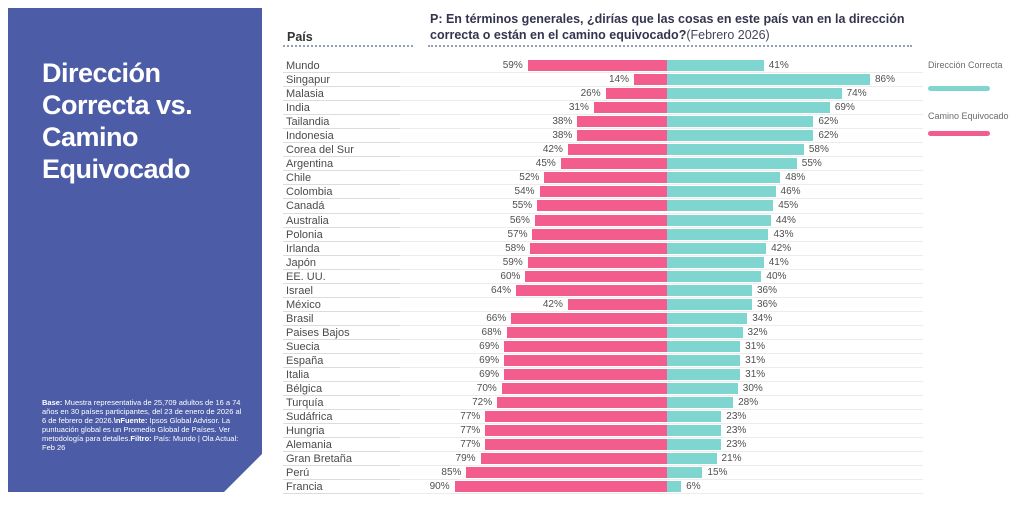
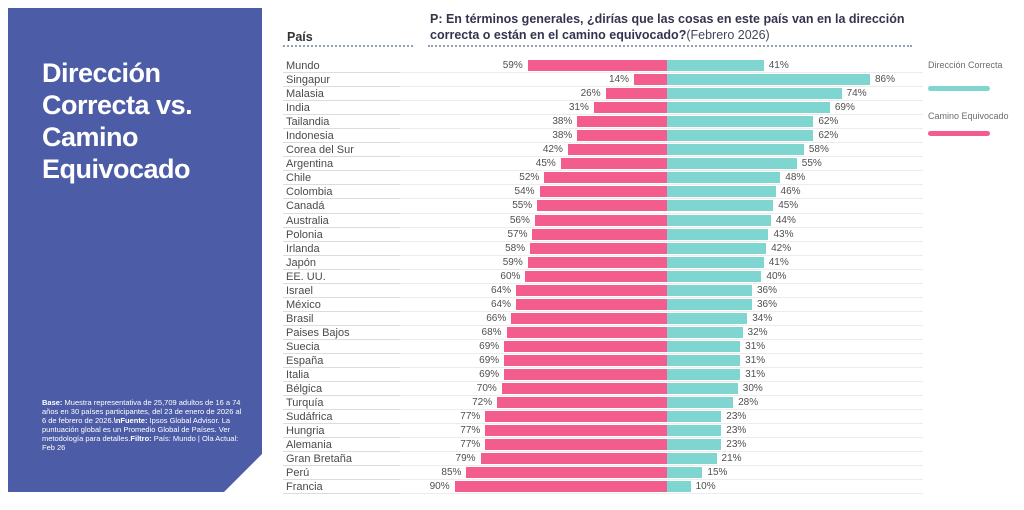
Camino Equivocado/México: 42% -> 64%
Dirección Correcta/Francia: 6% -> 10%
